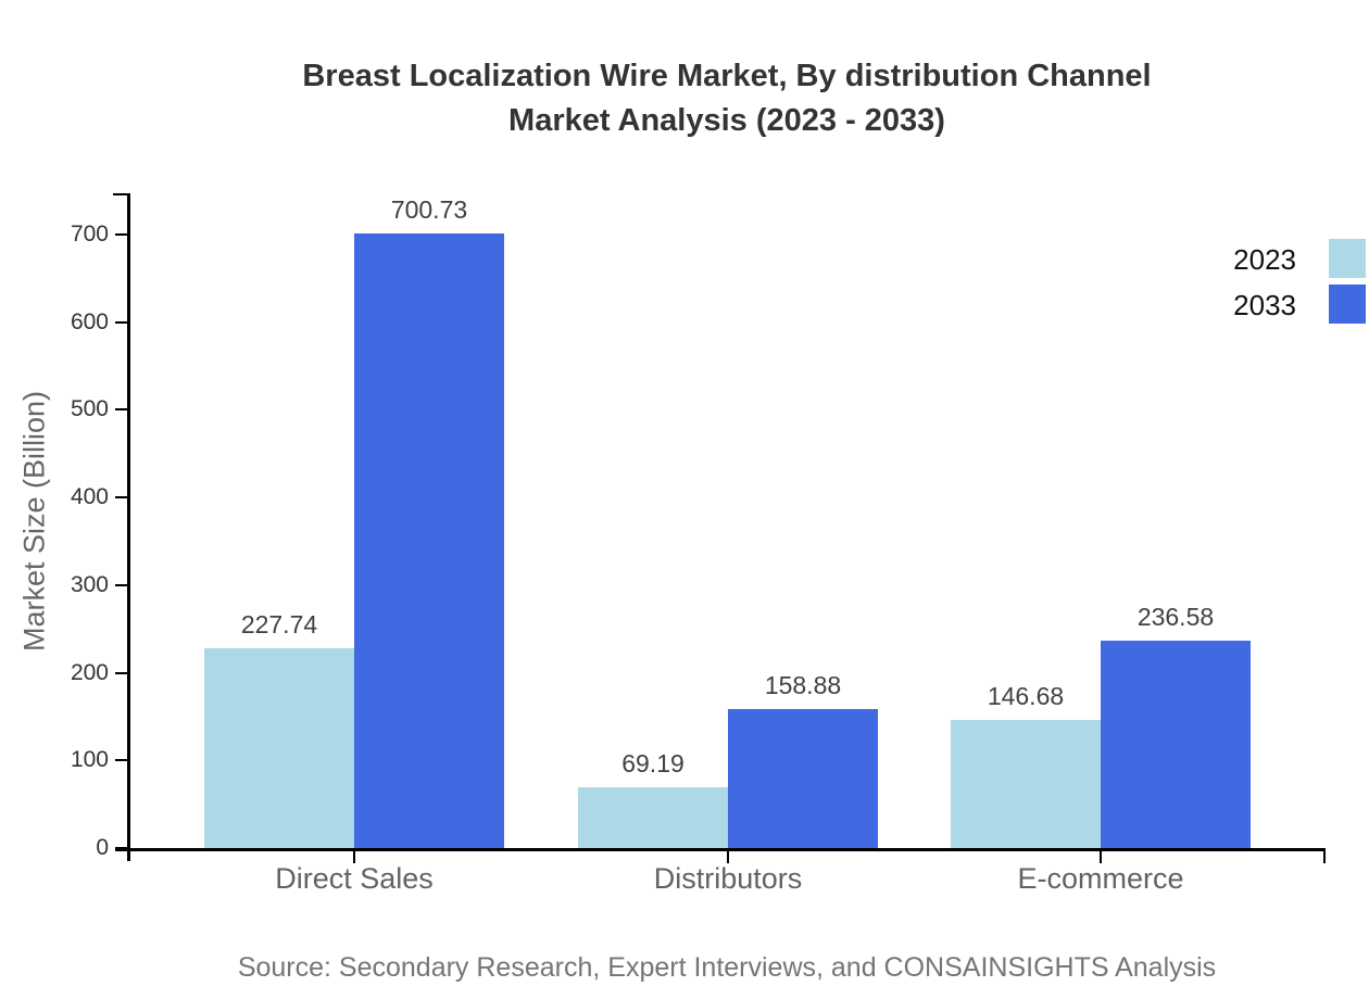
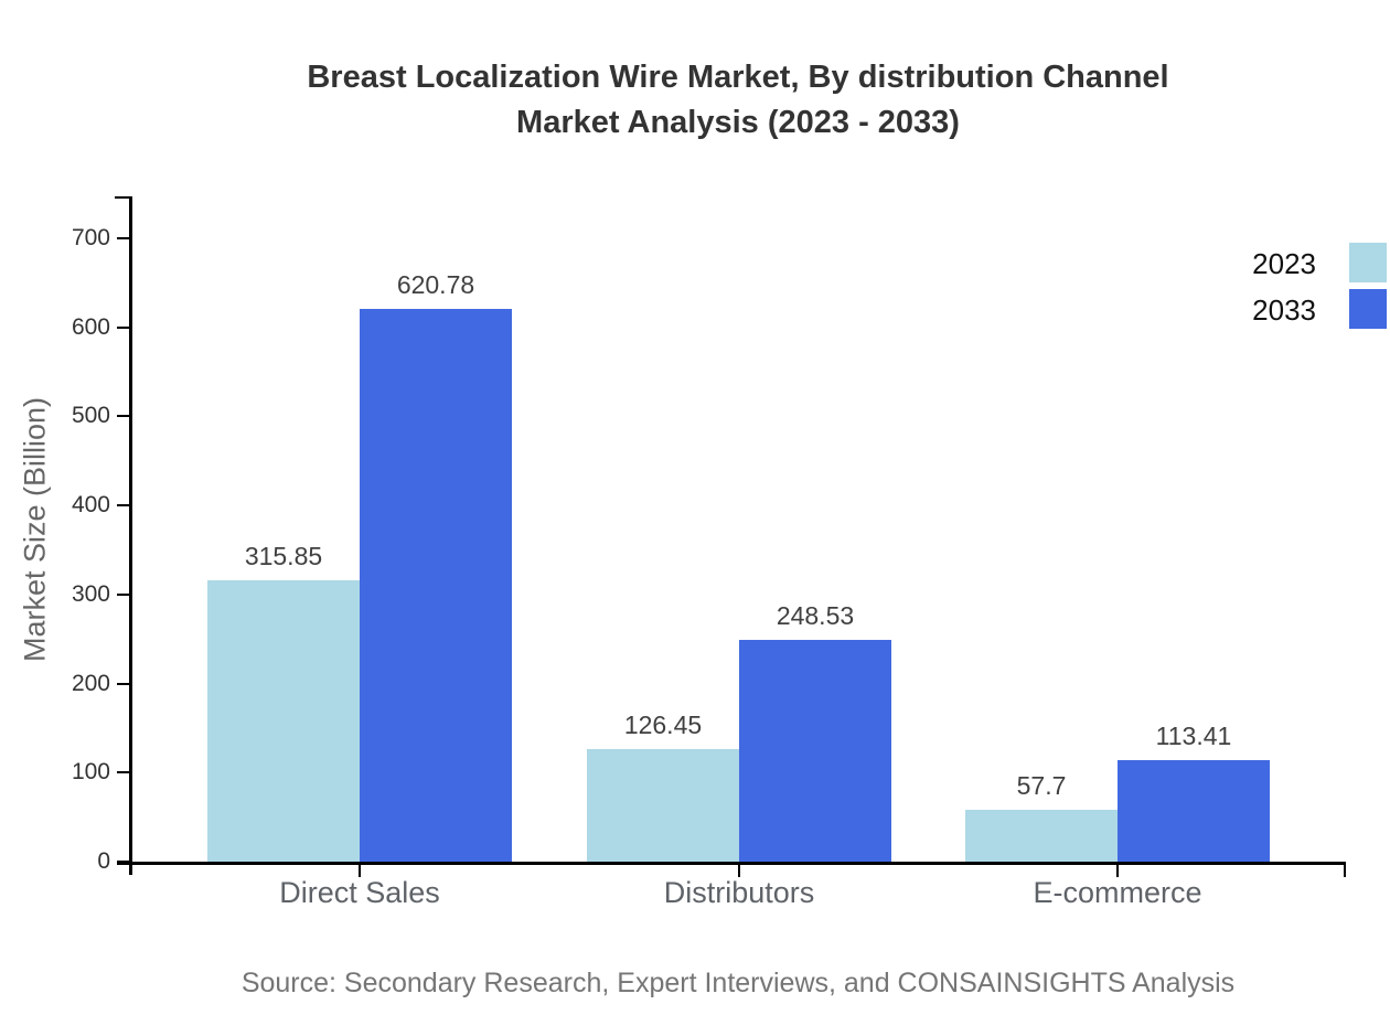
2023/Direct Sales: 227.74 -> 315.85
2033/Direct Sales: 700.73 -> 620.78
2023/Distributors: 69.19 -> 126.45
2033/Distributors: 158.88 -> 248.53
2023/E-commerce: 146.68 -> 57.7
2033/E-commerce: 236.58 -> 113.41
